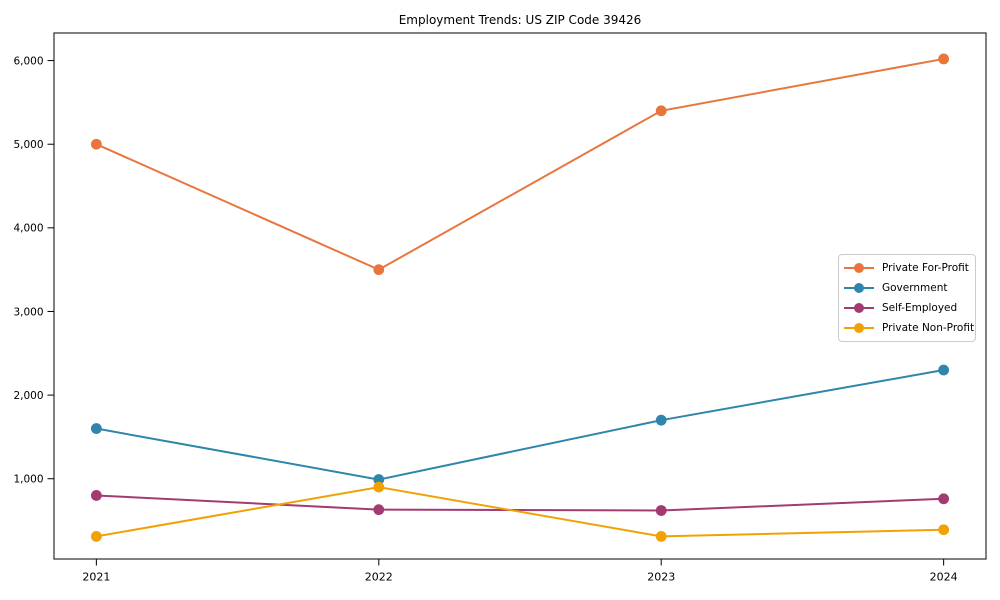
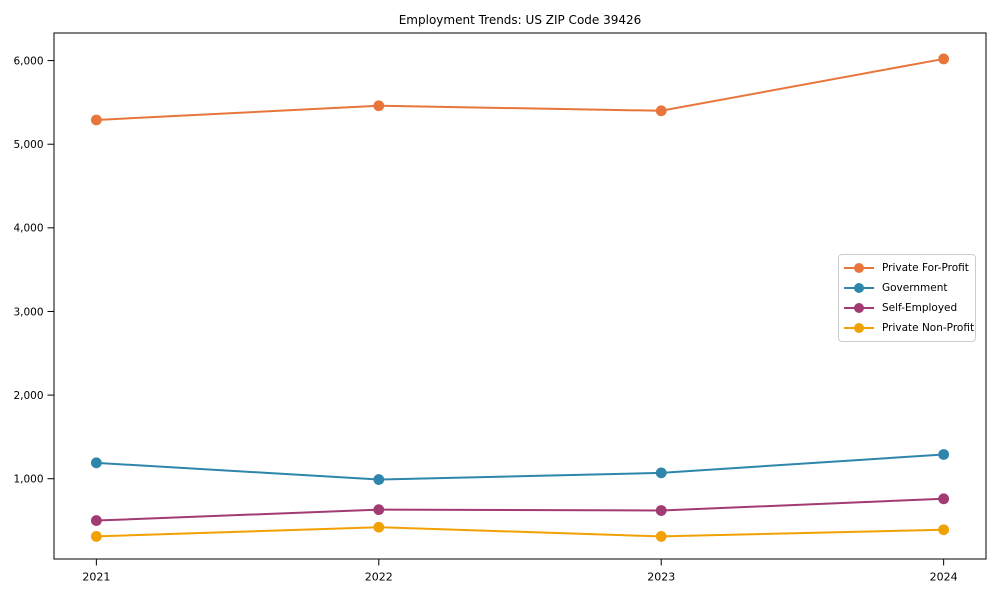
Private For-Profit/2021: 5000 -> 5300
Government/2021: 1600 -> 1200
Self-Employed/2021: 800 -> 500
Private For-Profit/2022: 3500 -> 5500
Private Non-Profit/2022: 900 -> 400
Government/2023: 1700 -> 1100
Government/2024: 2300 -> 1300
